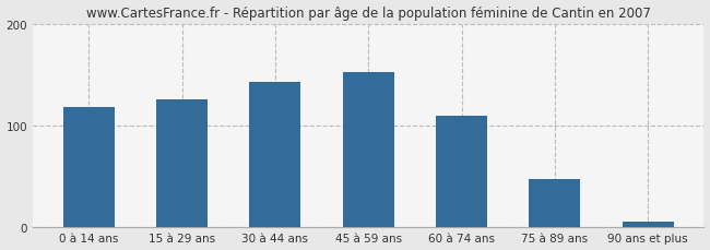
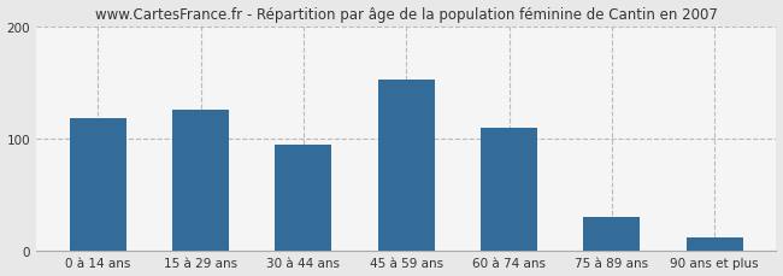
30 à 44 ans: 143 -> 94
75 à 89 ans: 47 -> 30
90 ans et plus: 5 -> 12
